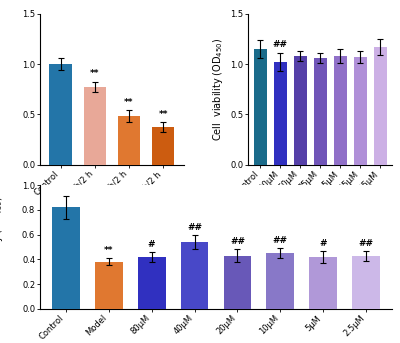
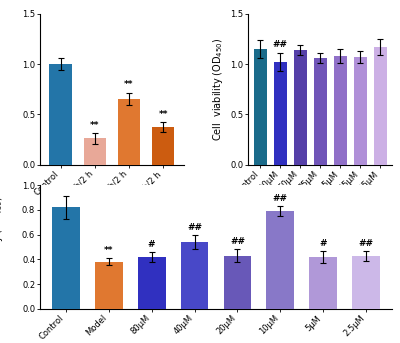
OGD/R 2 h/2 h: 0.77 -> 0.26
OGD/R 4 h/2 h: 0.48 -> 0.65
50μM: 1.08 -> 1.14
10μM: 0.45 -> 0.79
